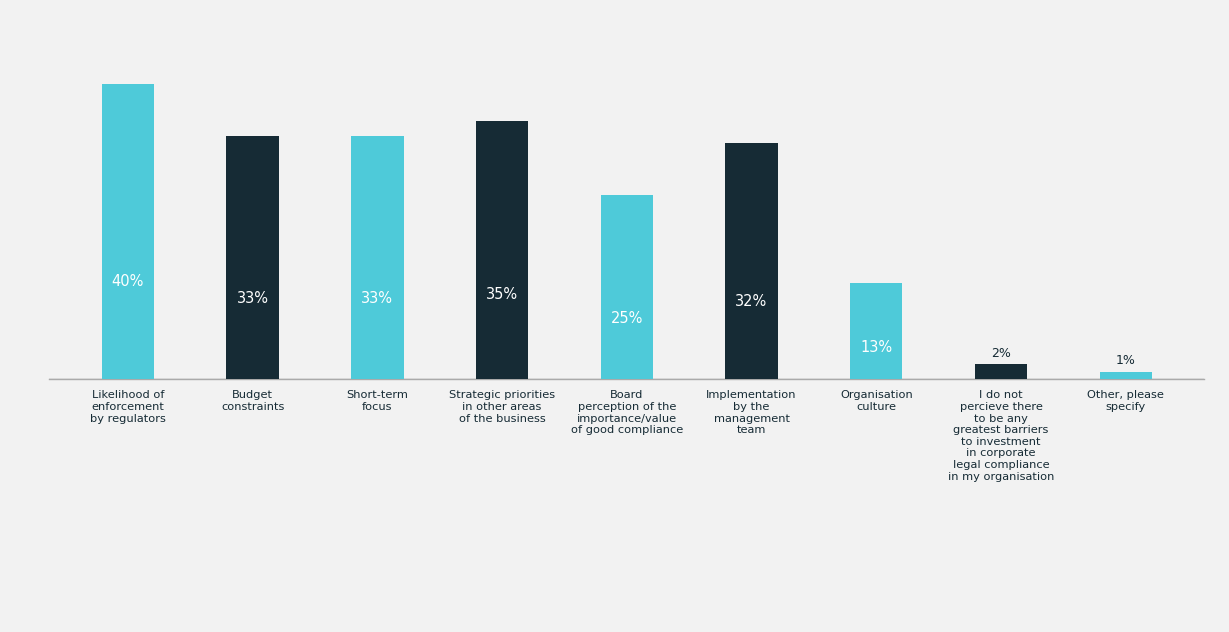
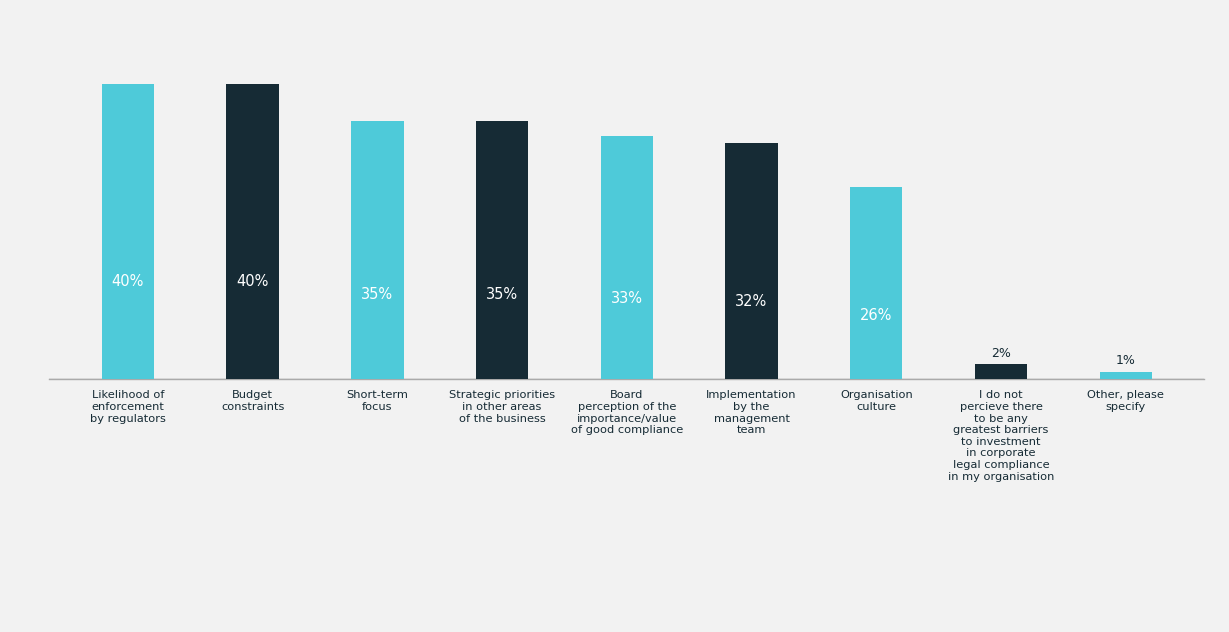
Budget constraints: 33% -> 40%
Short-term focus: 33% -> 35%
Board perception of the importance/value of good compliance: 25% -> 33%
Organisation culture: 13% -> 26%
